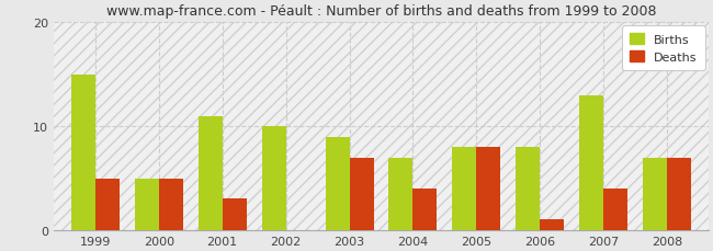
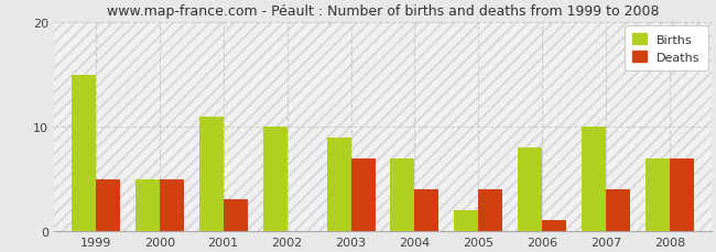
Births/2005: 8 -> 2
Deaths/2005: 8 -> 4
Births/2007: 13 -> 10
